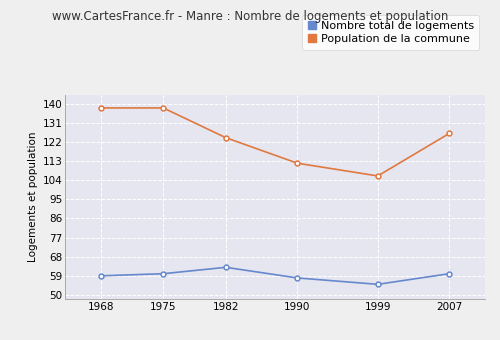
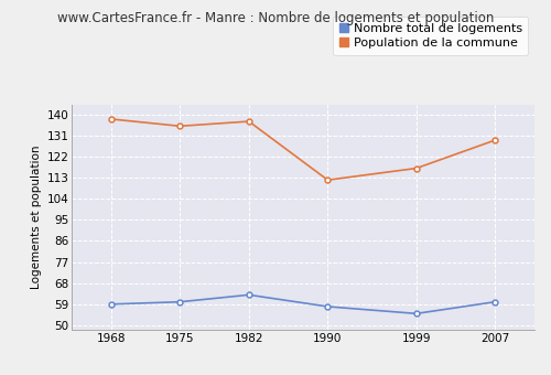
Population de la commune/1975: 138 -> 135
Population de la commune/1982: 124 -> 137
Population de la commune/1999: 106 -> 117
Population de la commune/2007: 126 -> 129
